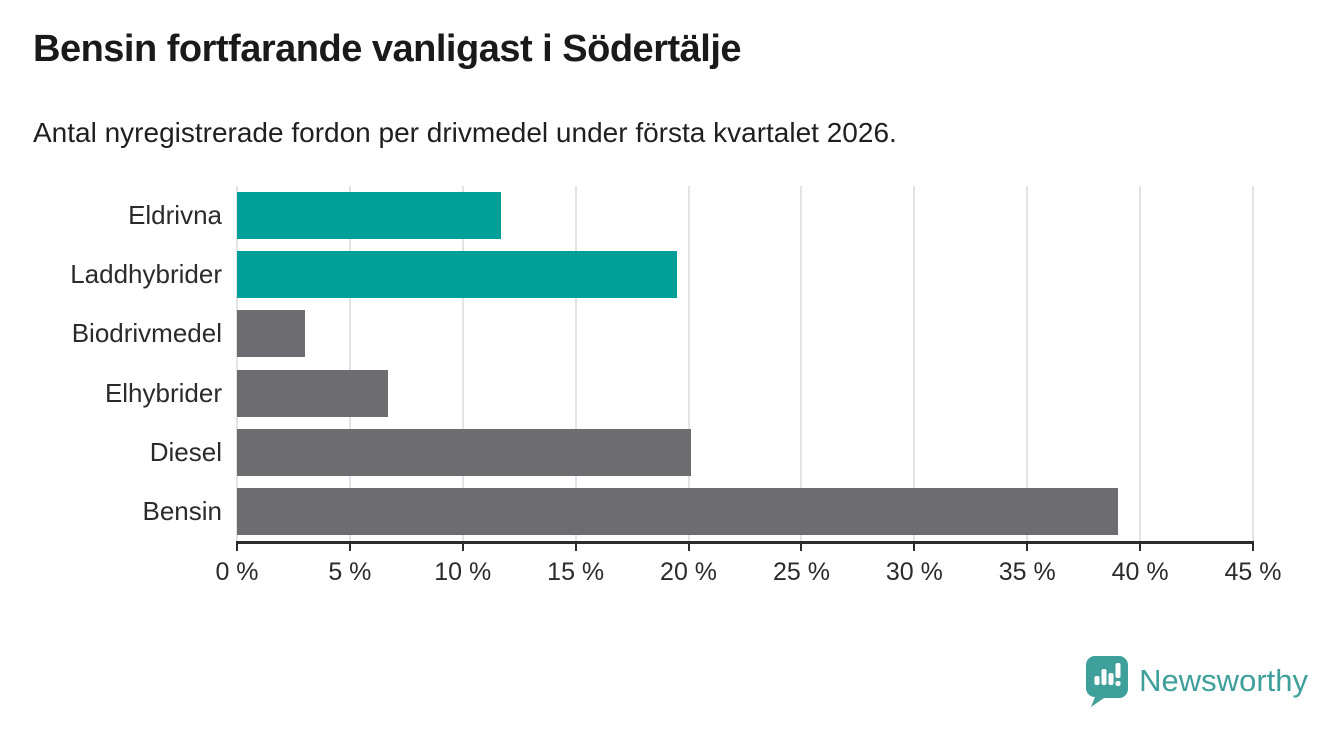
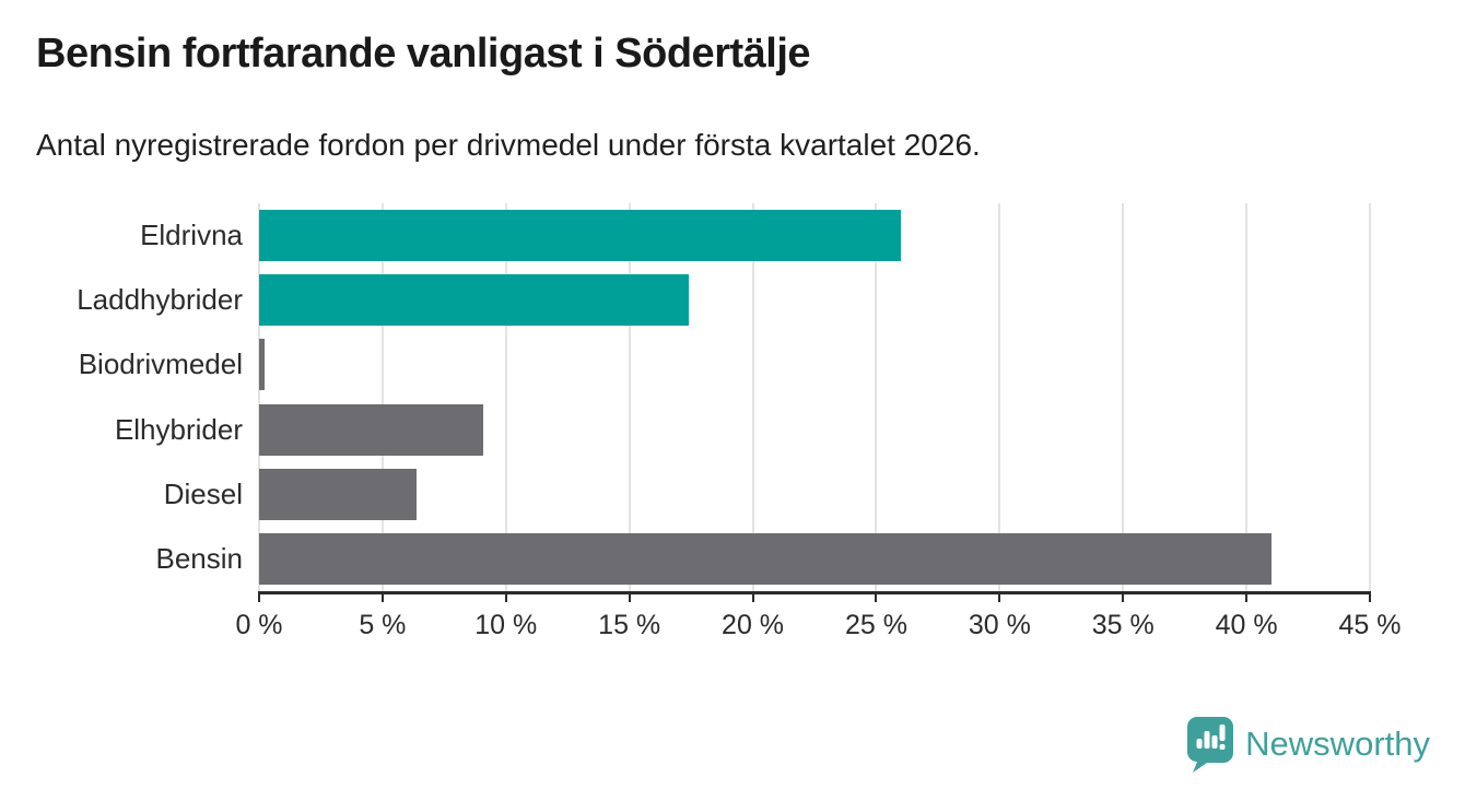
Eldrivna: 11.7% -> 26.0%
Laddhybrider: 19.5% -> 17.4%
Biodrivmedel: 3.0% -> 0.2%
Elhybrider: 6.7% -> 9.1%
Diesel: 20.1% -> 6.4%
Bensin: 39.0% -> 41.0%
